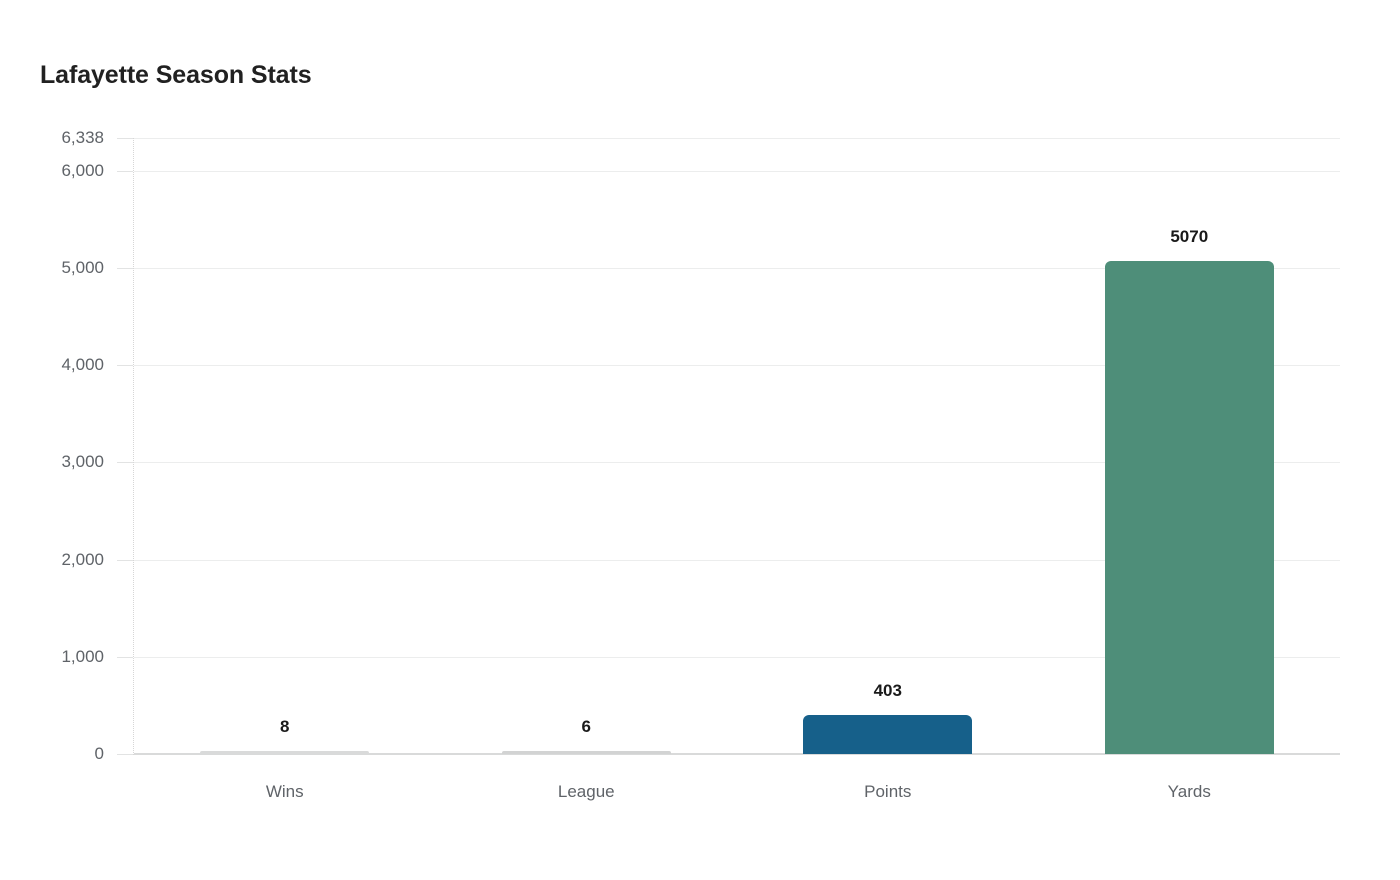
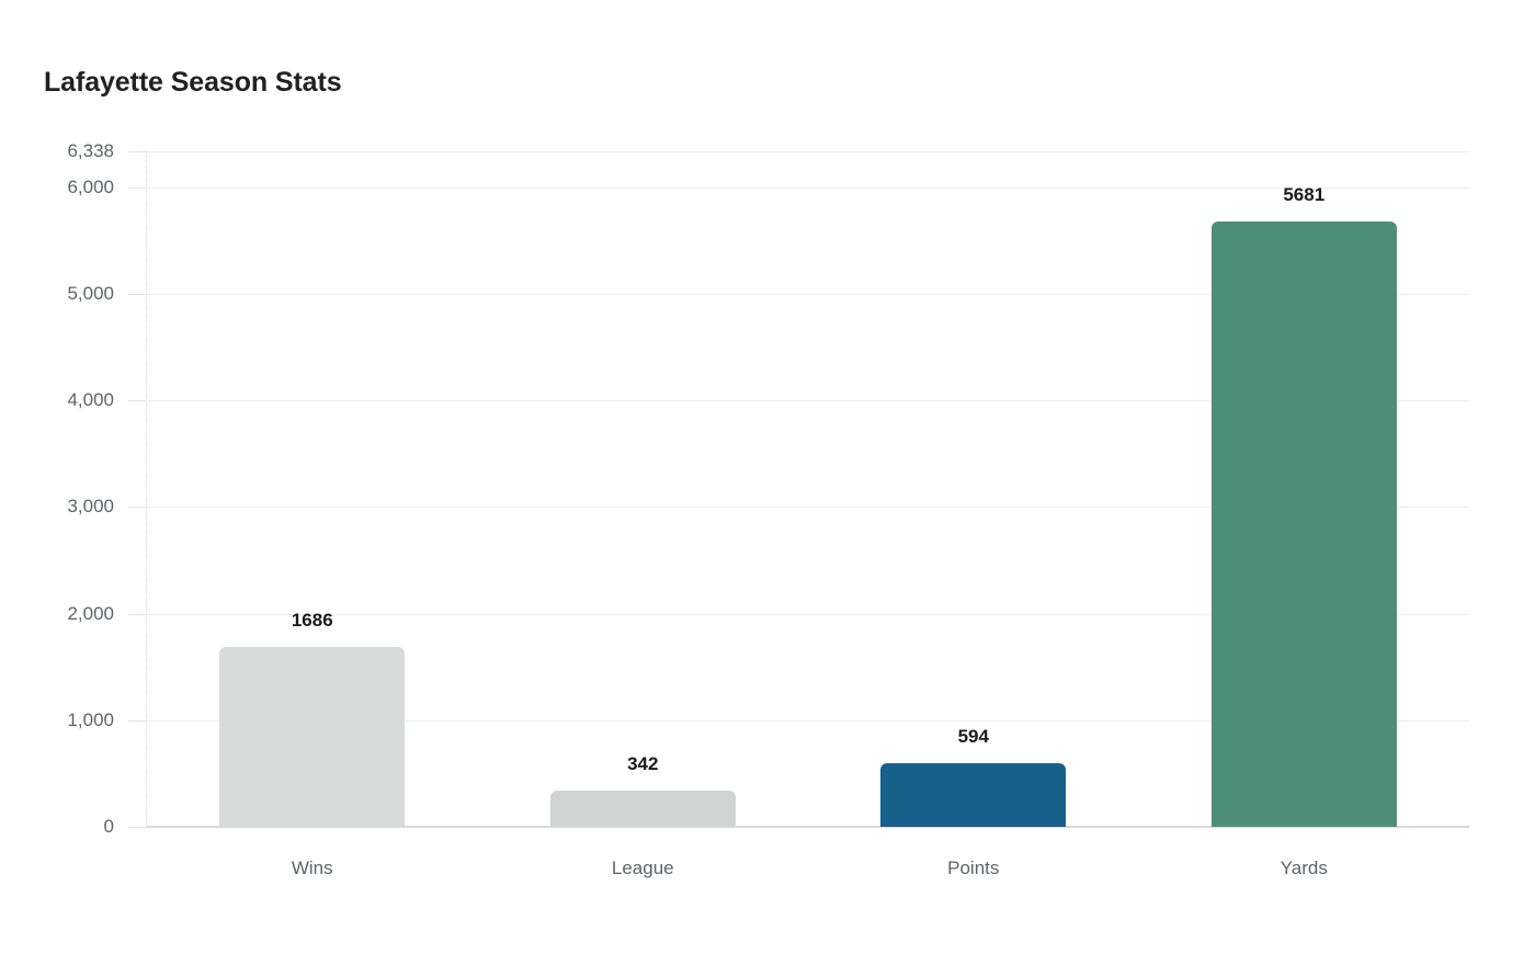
Wins: 8 -> 1686
League: 6 -> 342
Points: 403 -> 594
Yards: 5070 -> 5681
